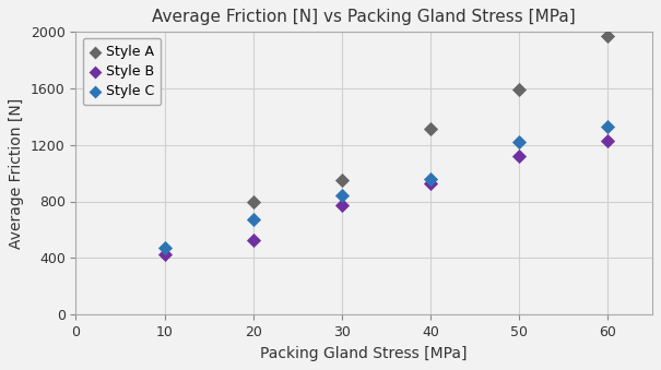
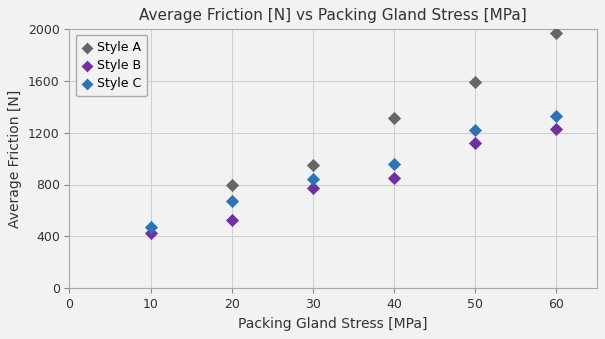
Style B/40: 930 -> 850
